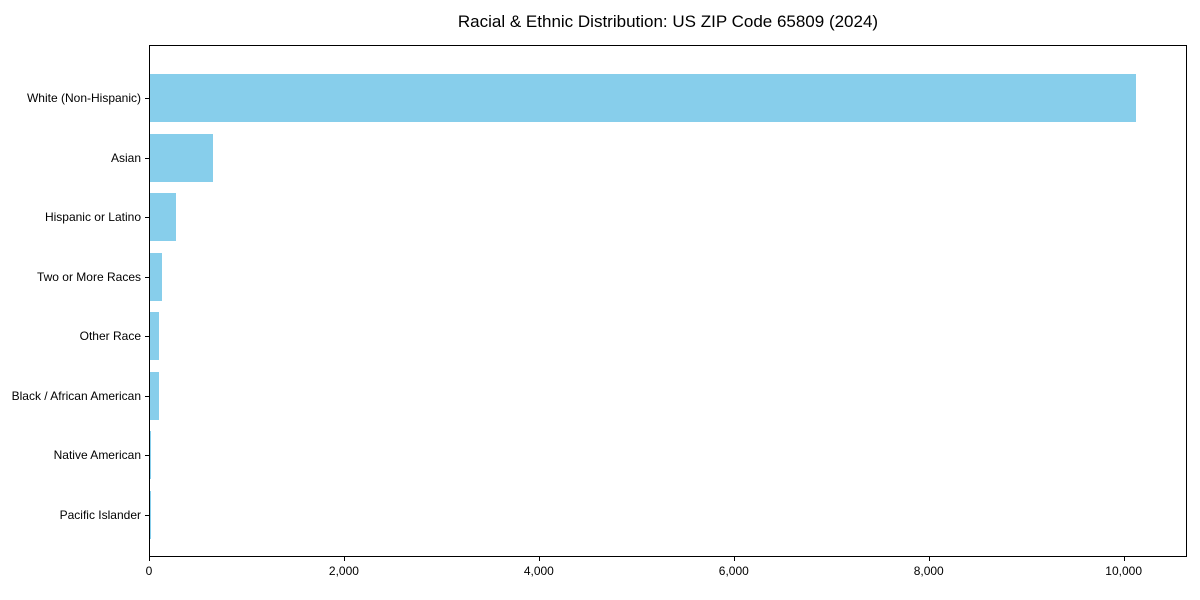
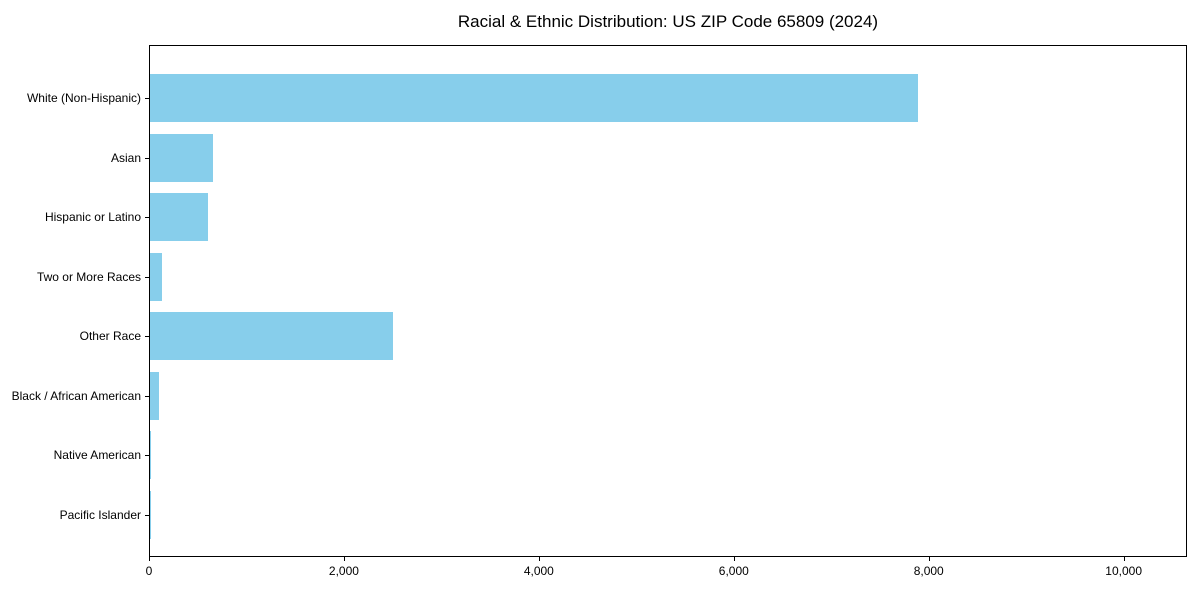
White (Non-Hispanic): 10100 -> 7900
Hispanic or Latino: 300 -> 600
Other Race: 100 -> 2500
